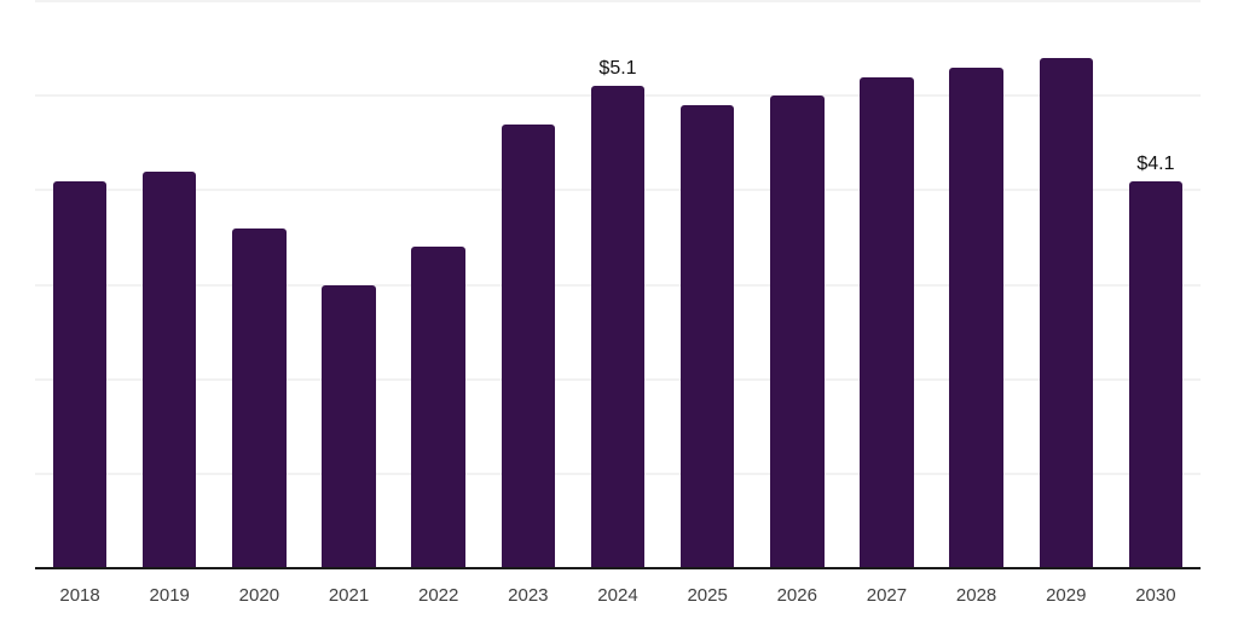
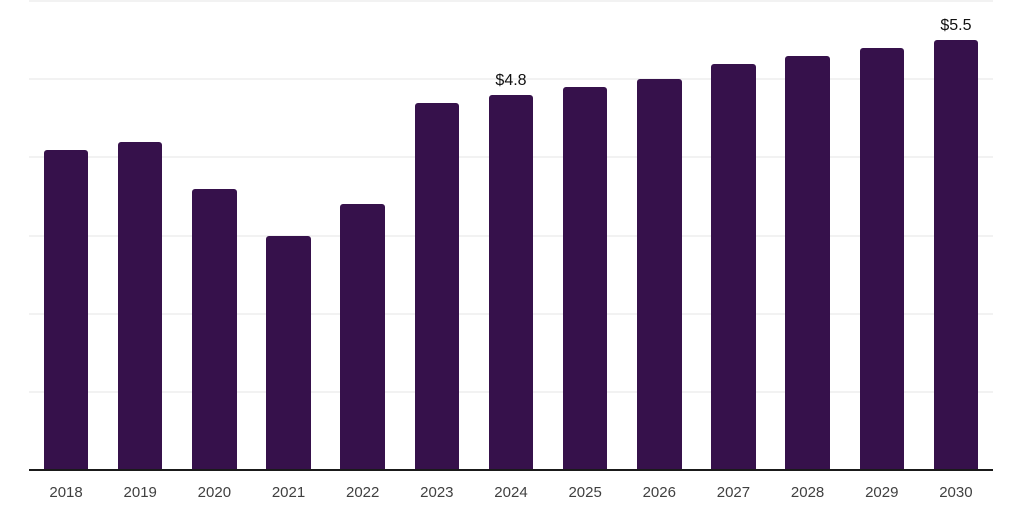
2024: $5.1 -> $4.8
2030: $4.1 -> $5.5
